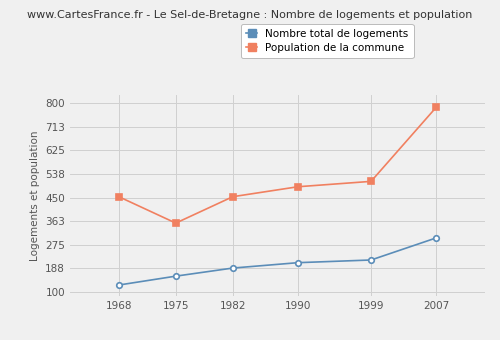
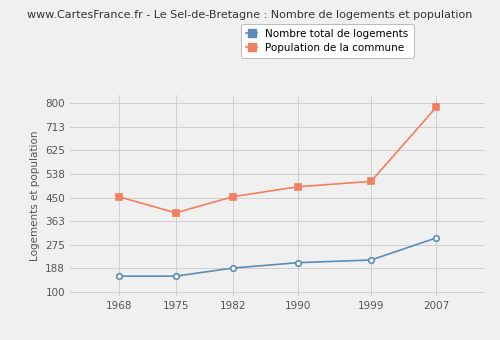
Nombre total de logements/1968: 125 -> 158
Population de la commune/1975: 355 -> 393
